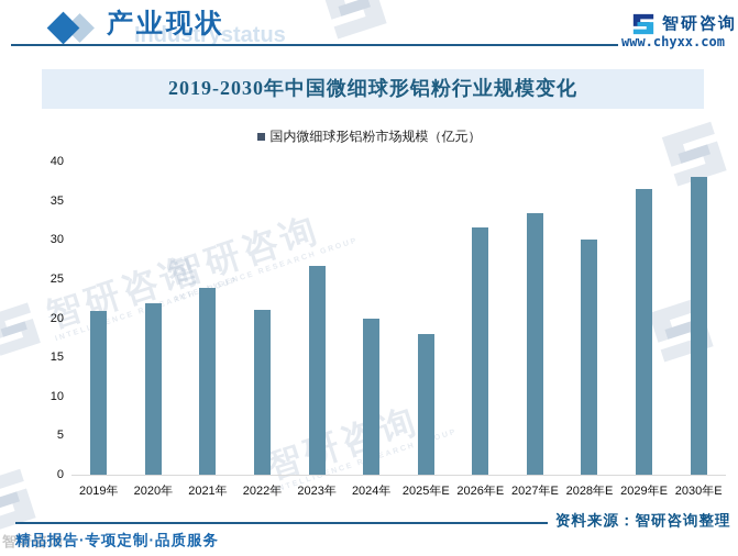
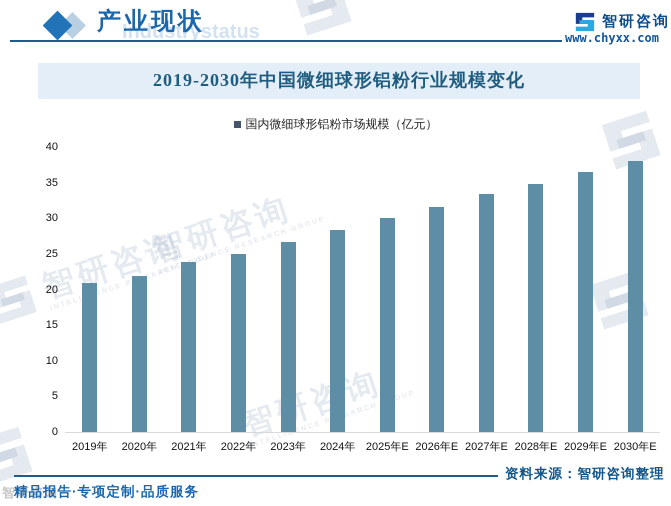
2022年: 21 -> 25
2024年: 20 -> 28
2025年E: 18 -> 30
2028年E: 30 -> 35
